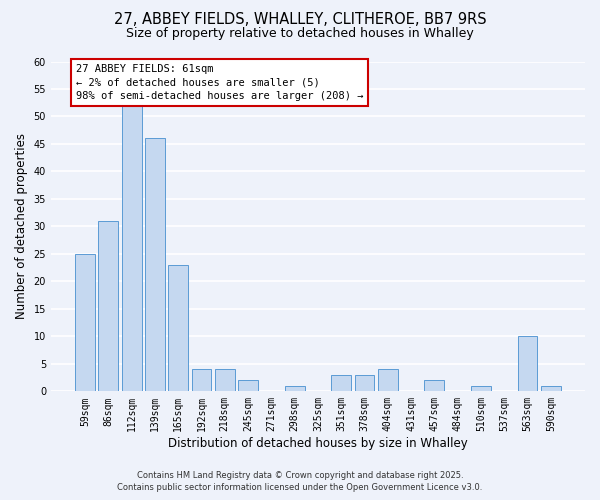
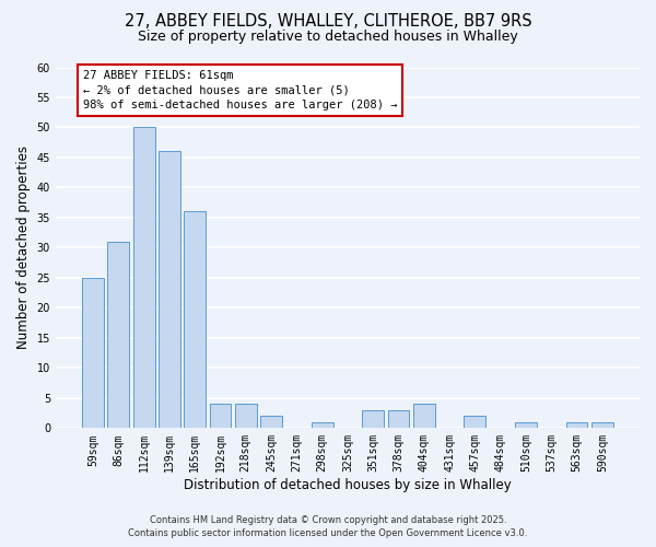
112sqm: 52 -> 50
165sqm: 23 -> 36
563sqm: 10 -> 1
